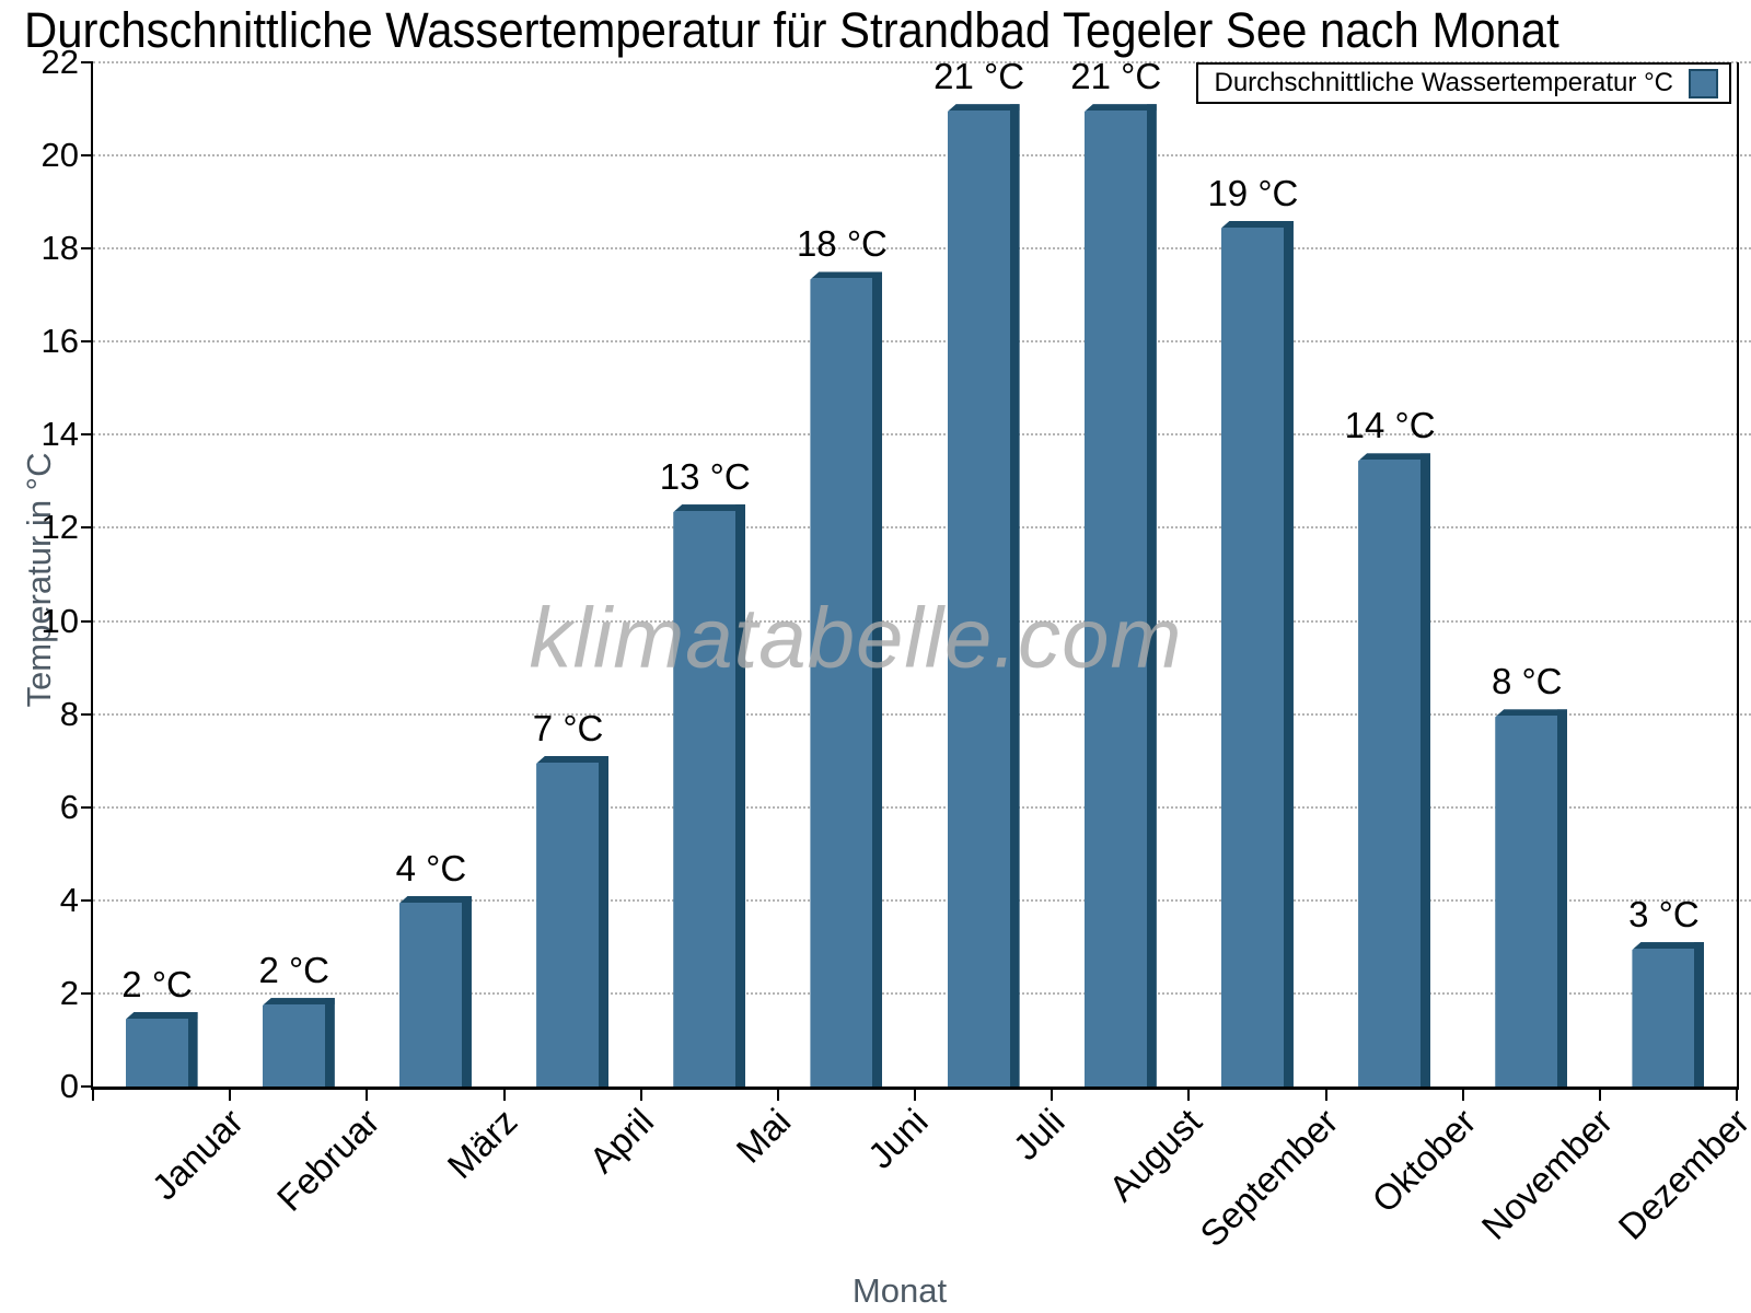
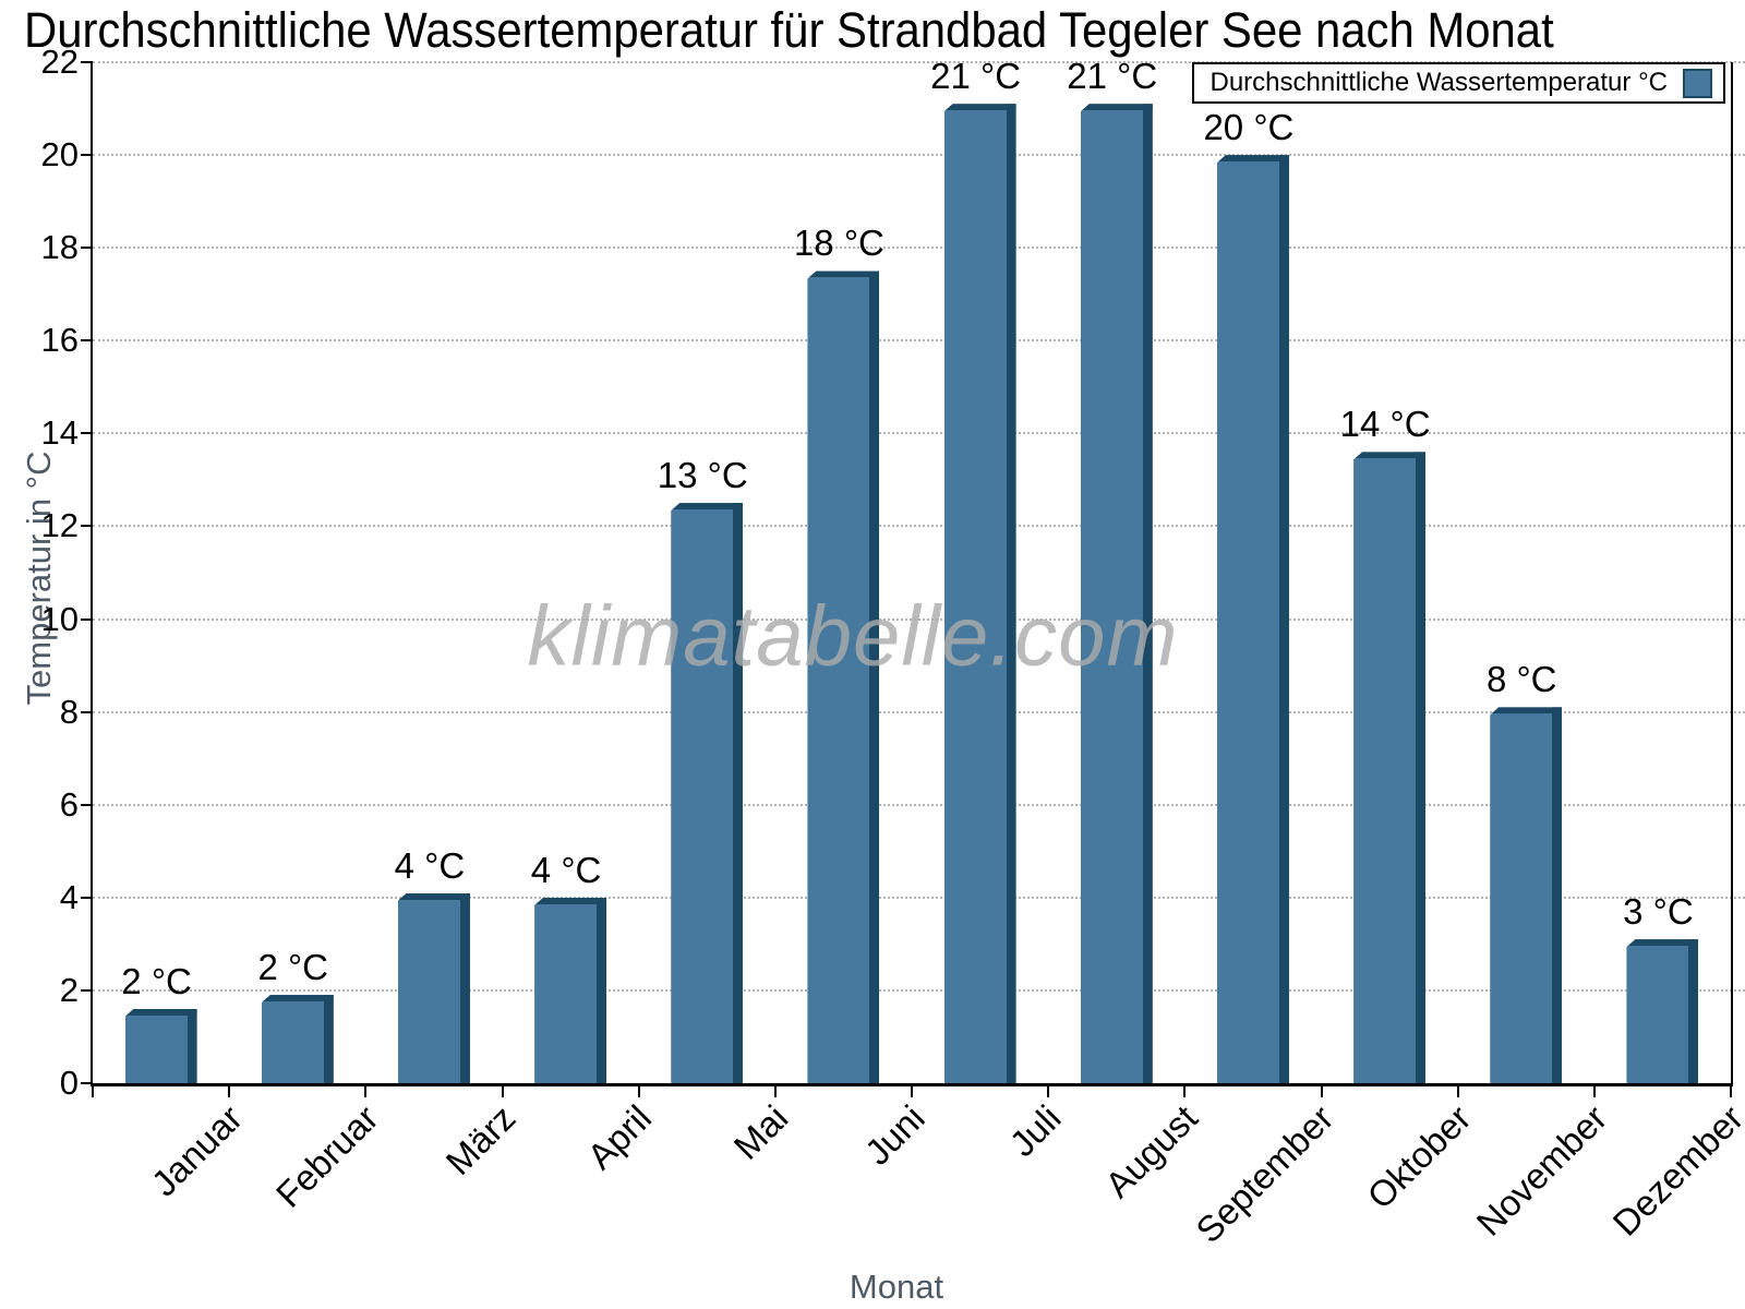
April: 7 -> 4
September: 19 -> 20
